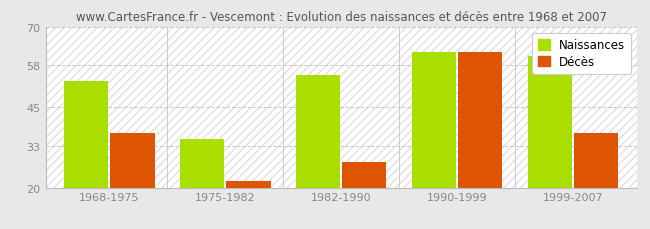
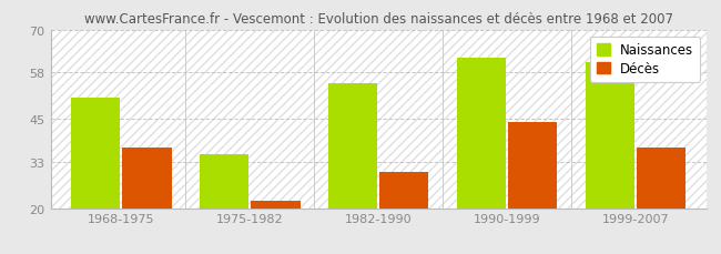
Naissances/1968-1975: 53 -> 51
Décès/1982-1990: 28 -> 30
Décès/1990-1999: 62 -> 44
